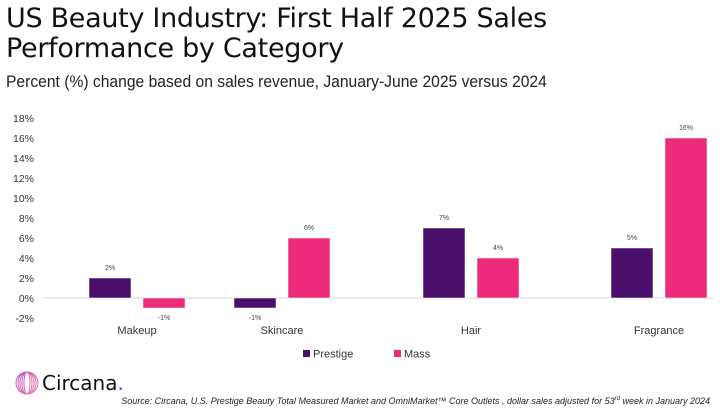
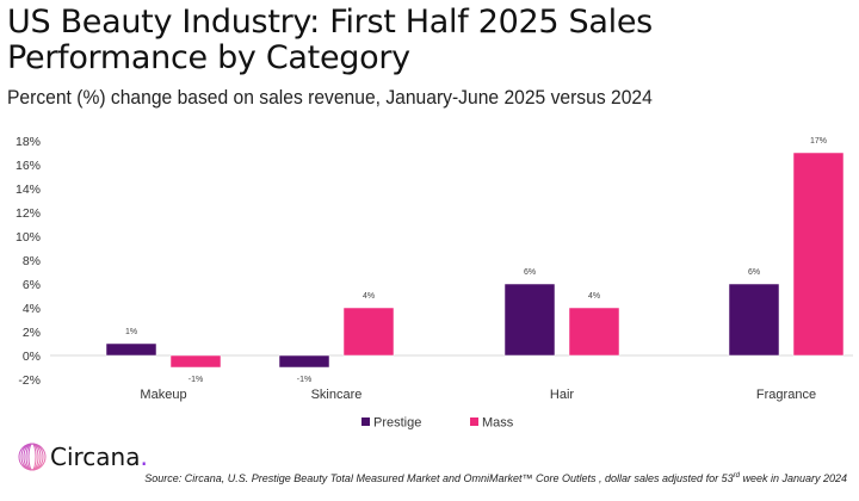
Prestige/Makeup: 2% -> 1%
Mass/Skincare: 6% -> 4%
Prestige/Hair: 7% -> 6%
Prestige/Fragrance: 5% -> 6%
Mass/Fragrance: 16% -> 17%
